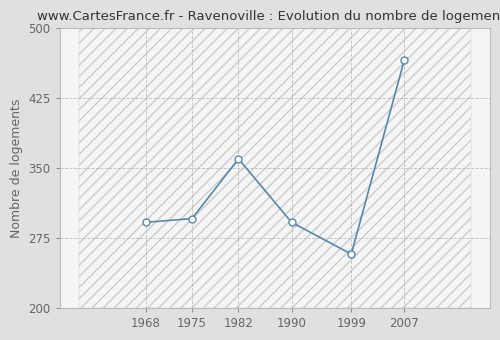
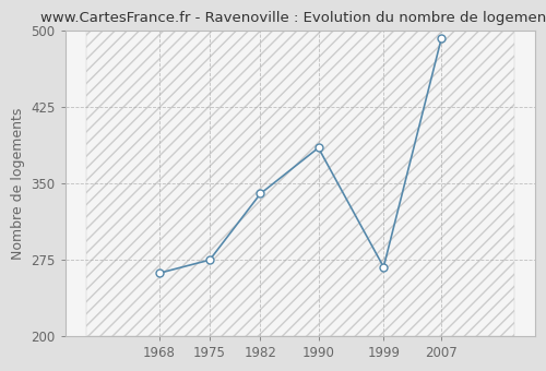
1968: 292 -> 262
1975: 296 -> 275
1982: 360 -> 340
1990: 292 -> 385
1999: 258 -> 268
2007: 466 -> 493
